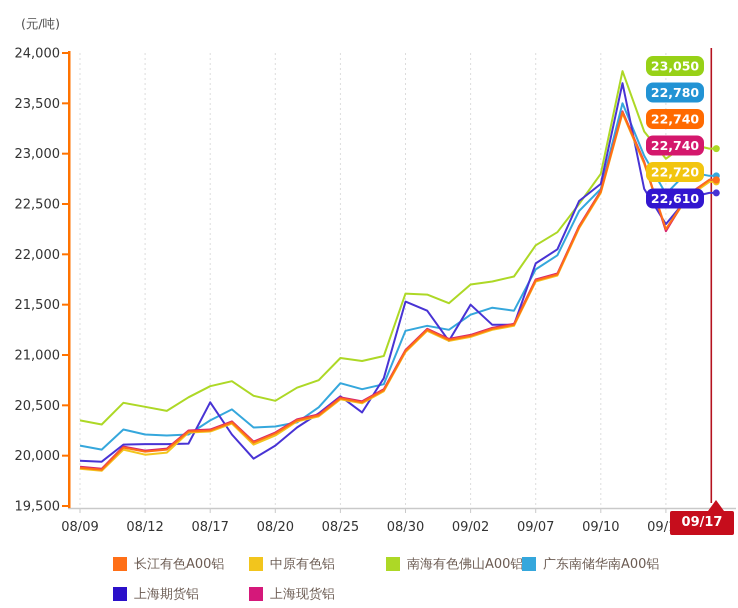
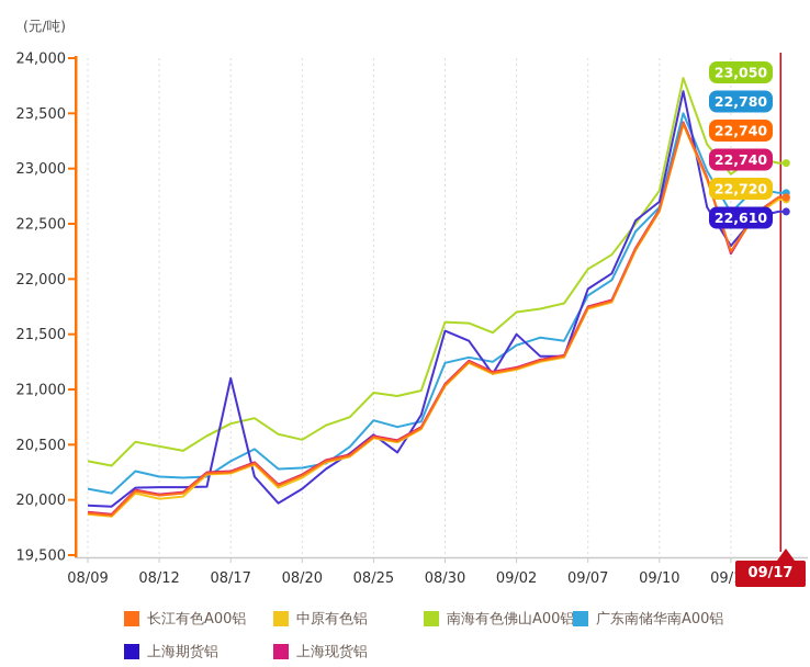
上海期货铝/08/17: 20530 -> 21100
